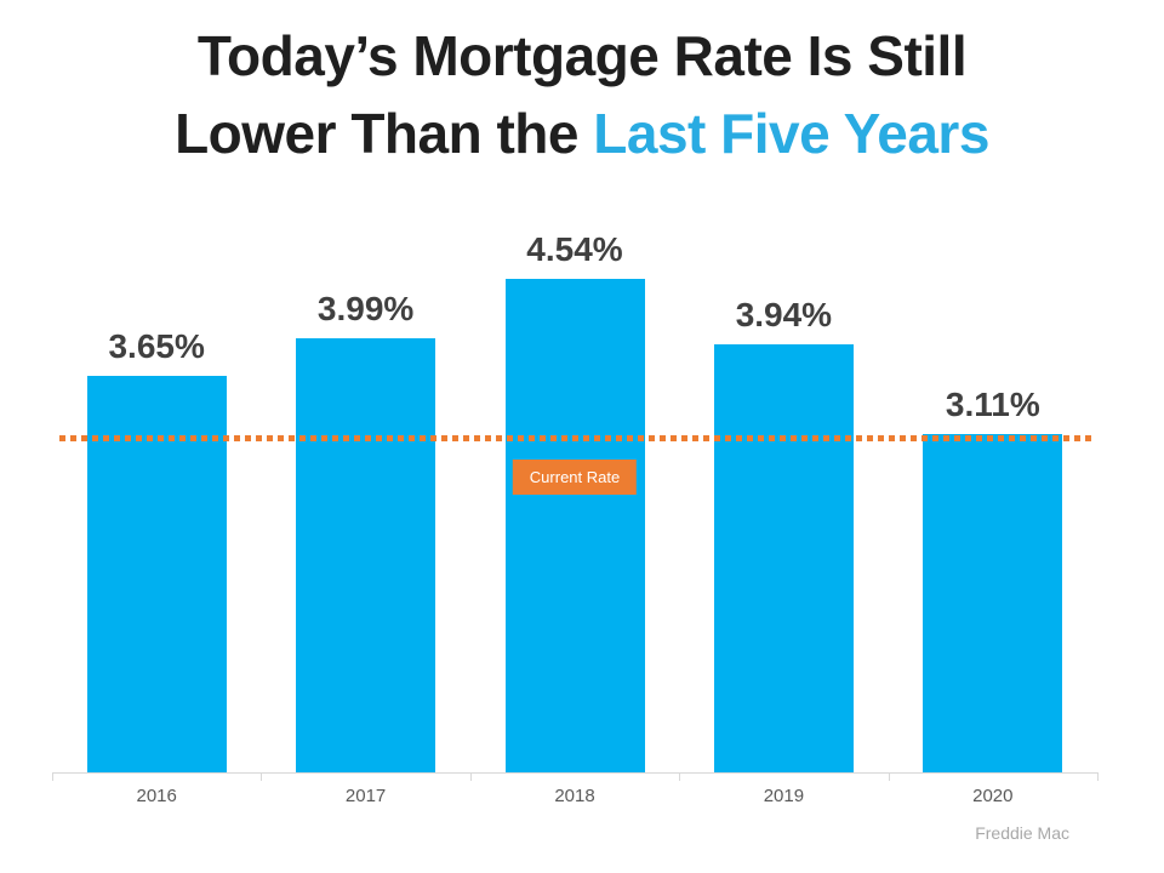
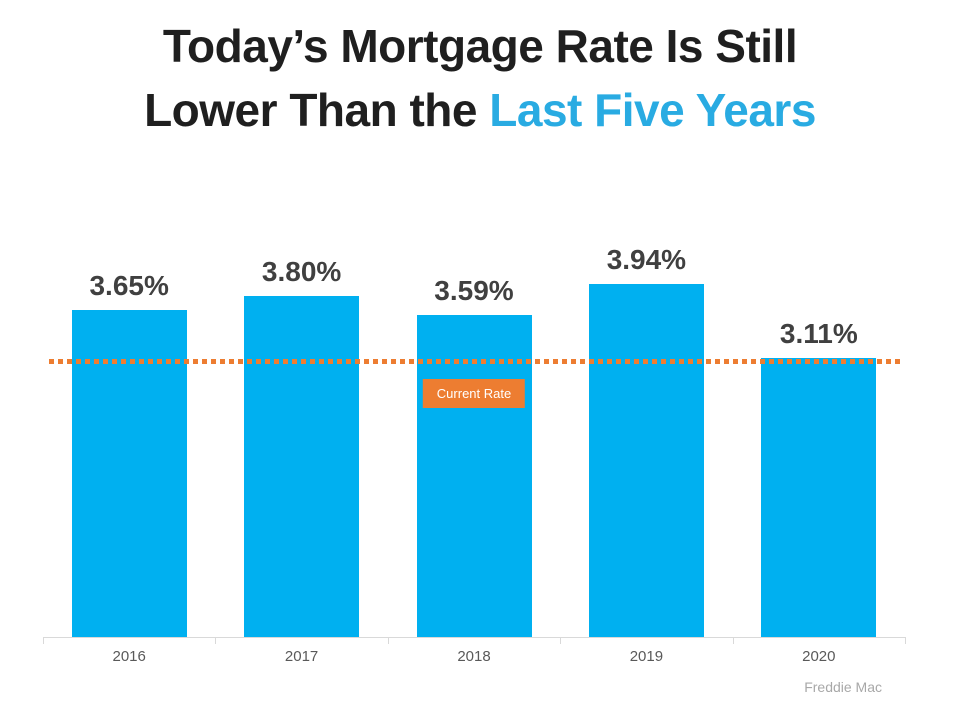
2017: 3.99% -> 3.80%
2018: 4.54% -> 3.59%
